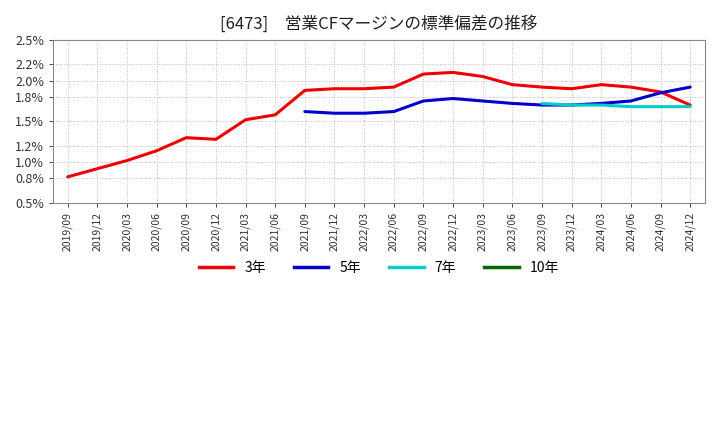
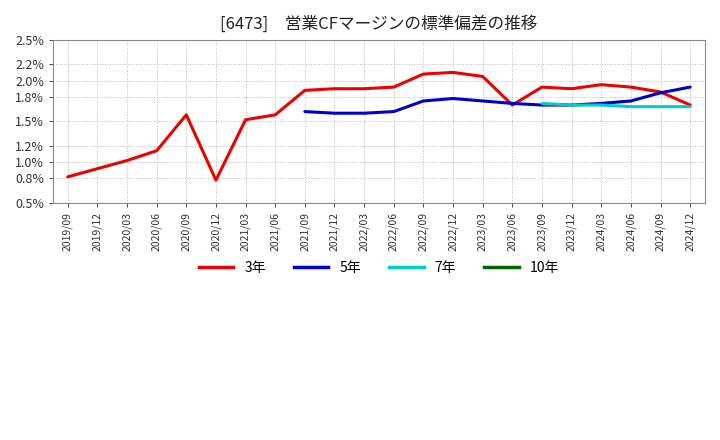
3年/2020/09: 1.30% -> 1.58%
3年/2020/12: 1.28% -> 0.78%
3年/2023/06: 1.95% -> 1.70%
